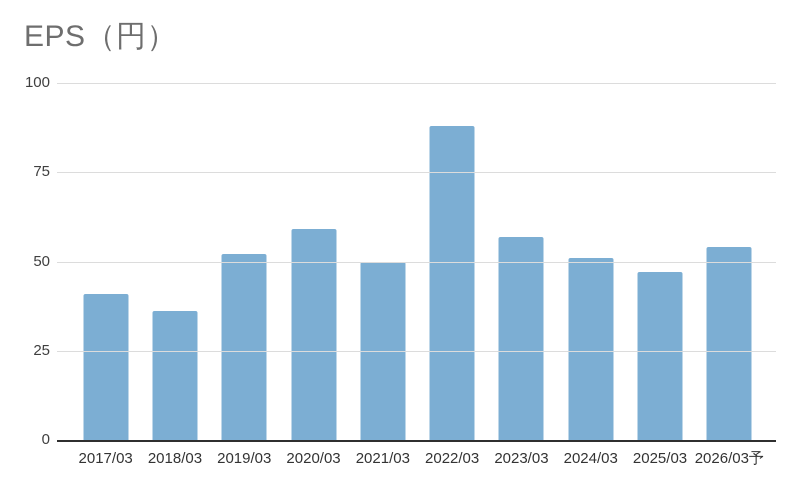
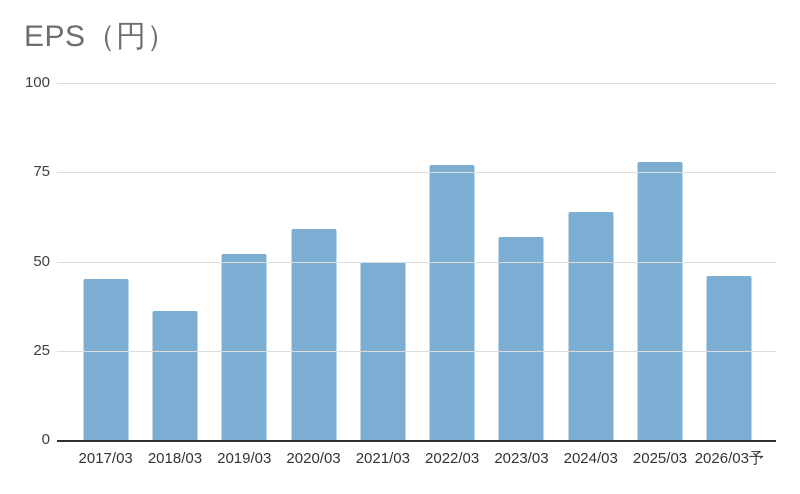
2017/03: 41 -> 45
2022/03: 88 -> 77
2024/03: 51 -> 64
2025/03: 47 -> 78
2026/03予: 54 -> 46
